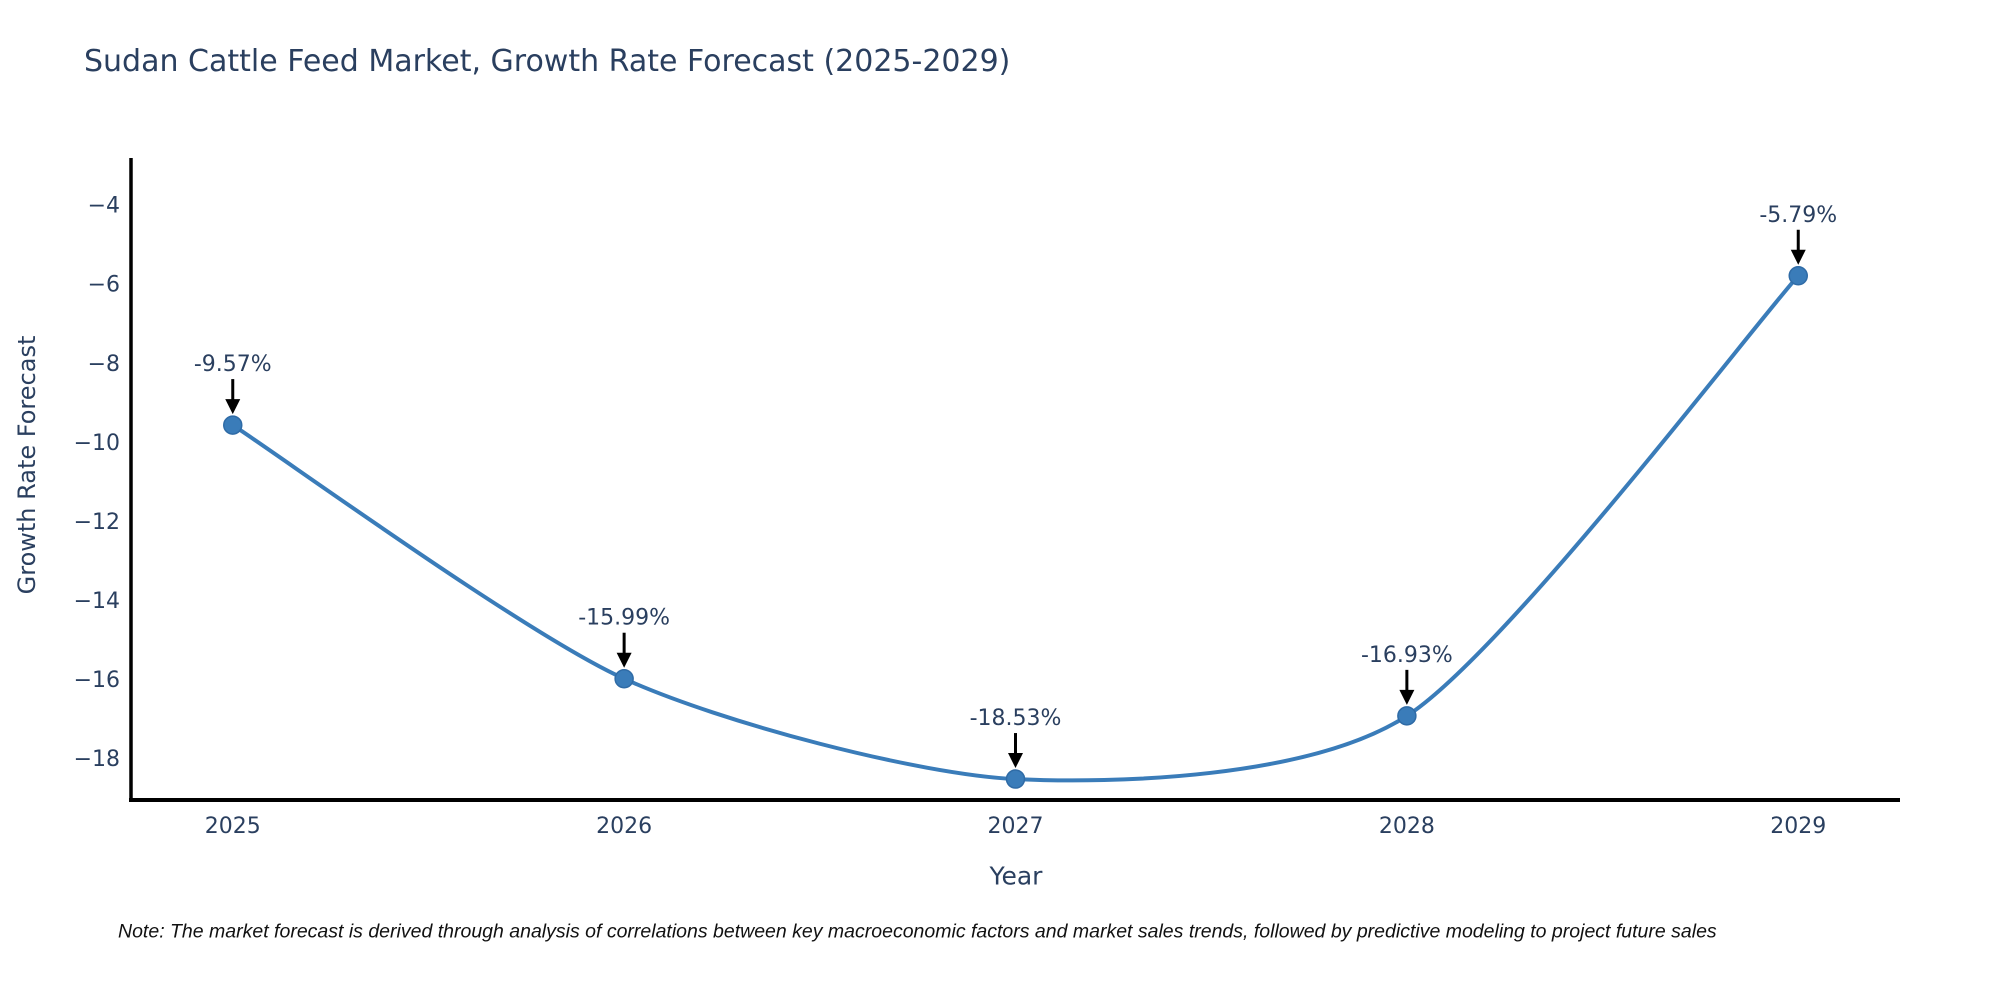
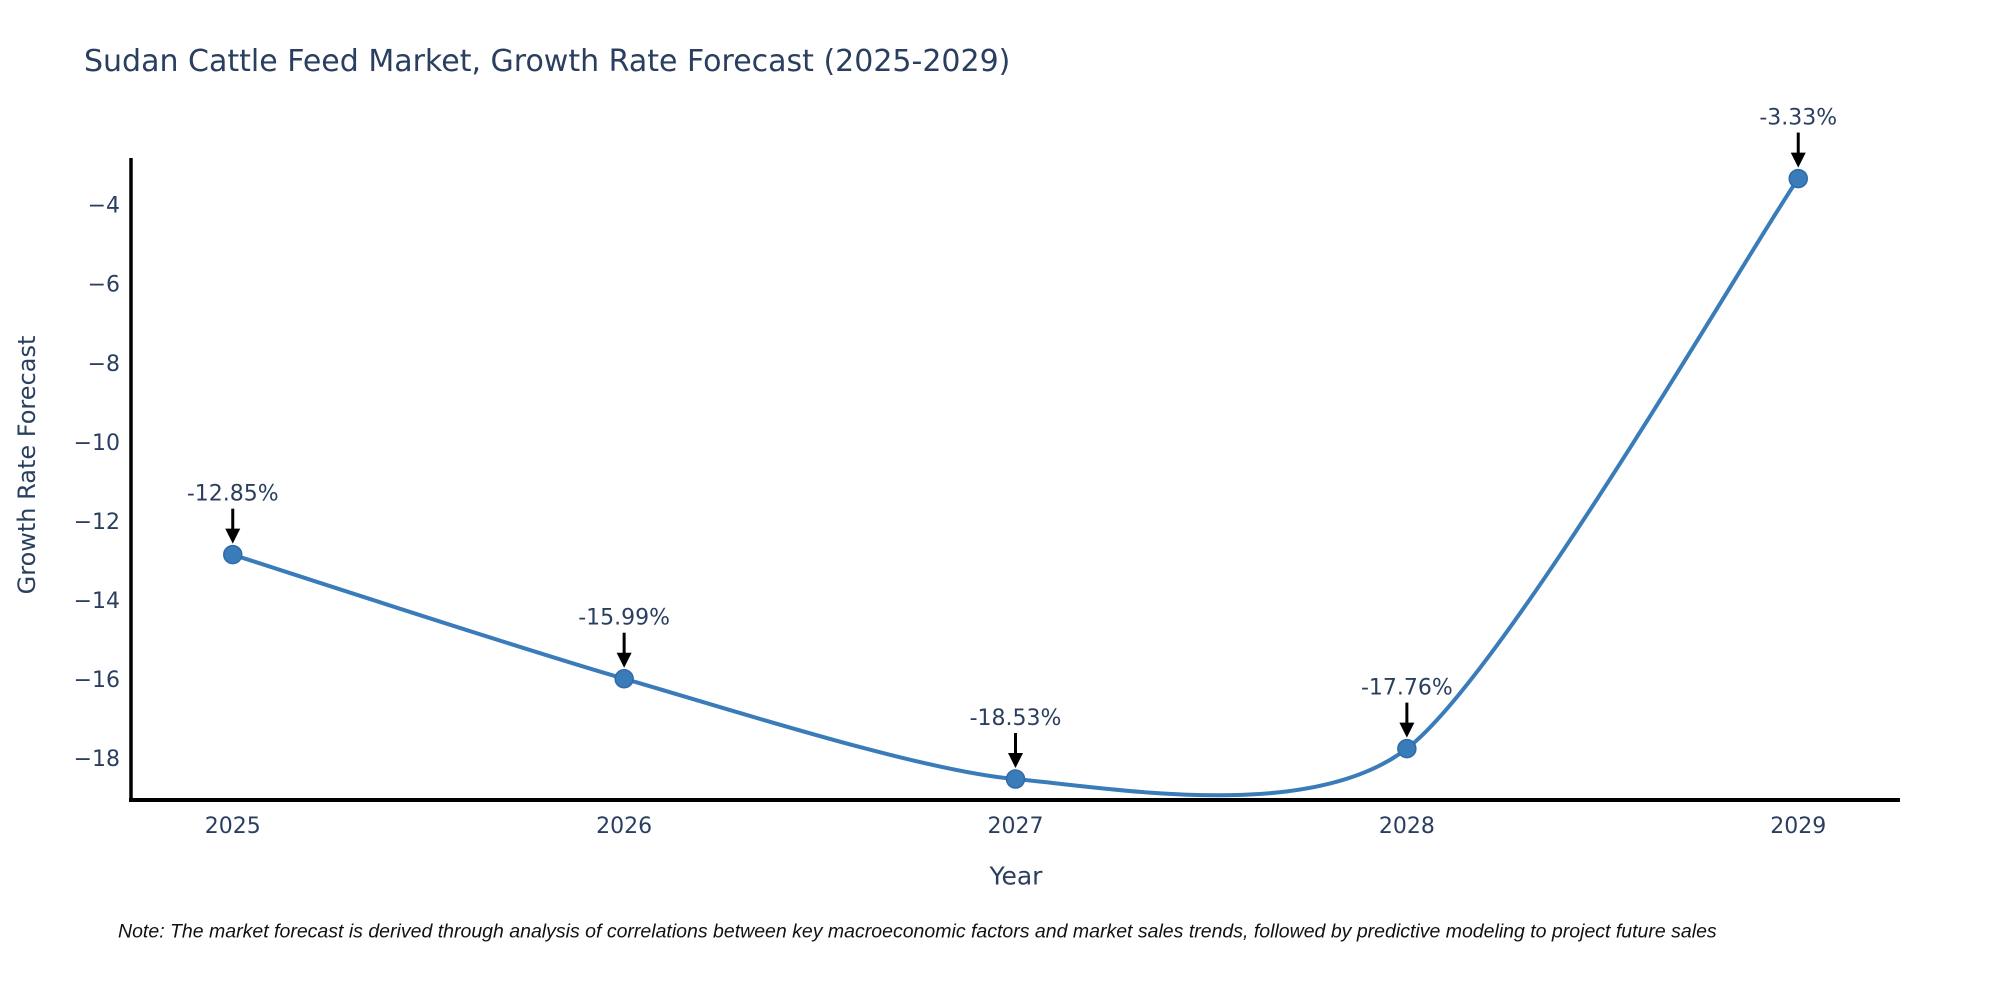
2025: -9.57% -> -12.85%
2028: -16.93% -> -17.76%
2029: -5.79% -> -3.33%
